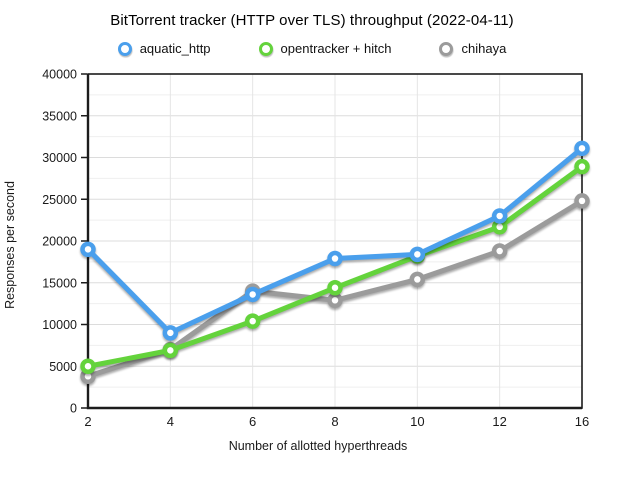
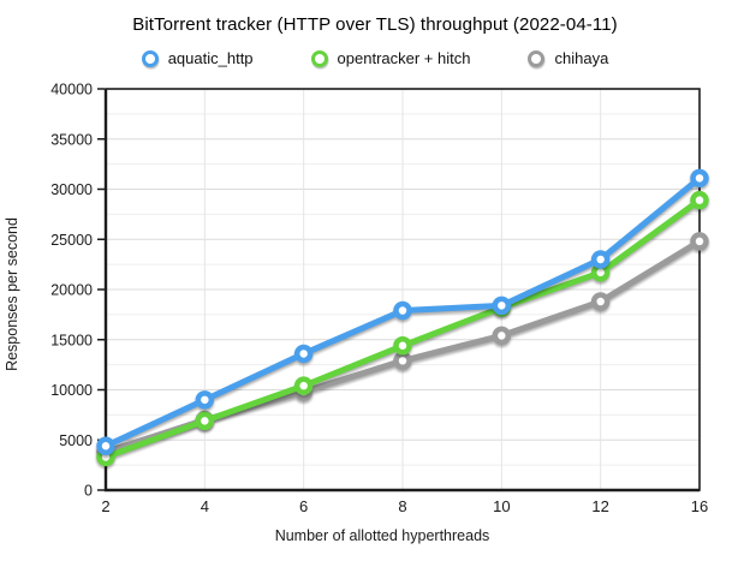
aquatic_http/2: 19000 -> 4000
opentracker + hitch/2: 5000 -> 3000
chihaya/6: 14000 -> 10000
